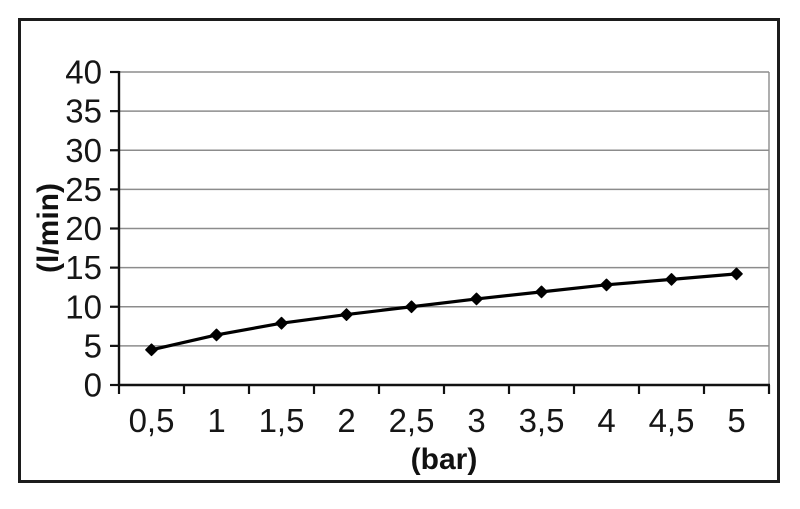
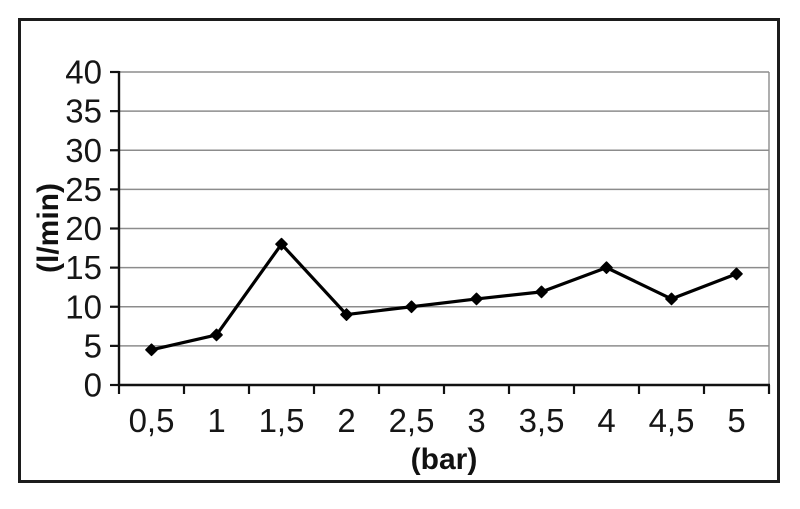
1,5: 8 -> 18
4: 13 -> 15
4,5: 14 -> 11
